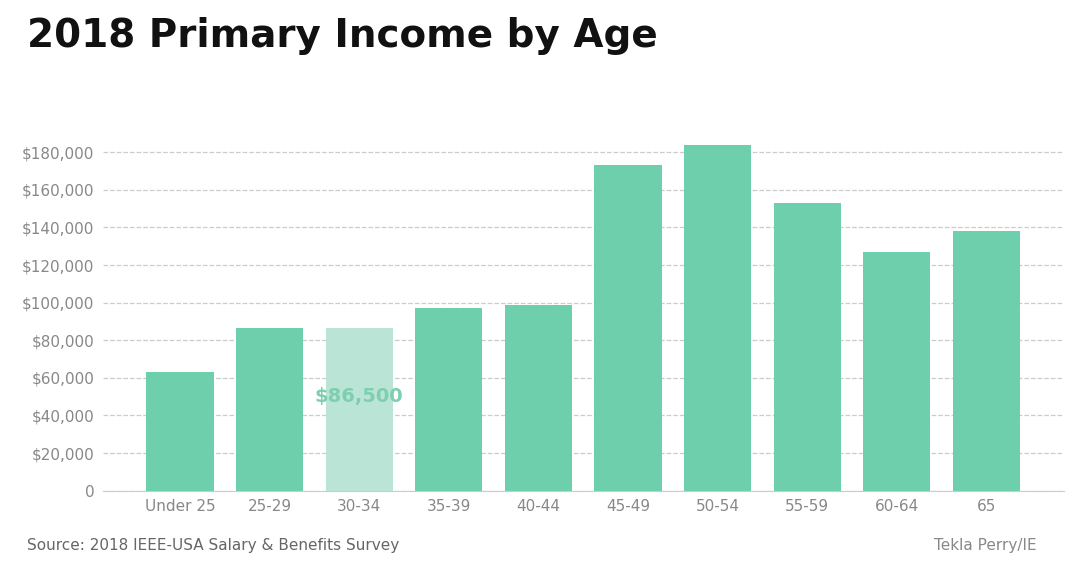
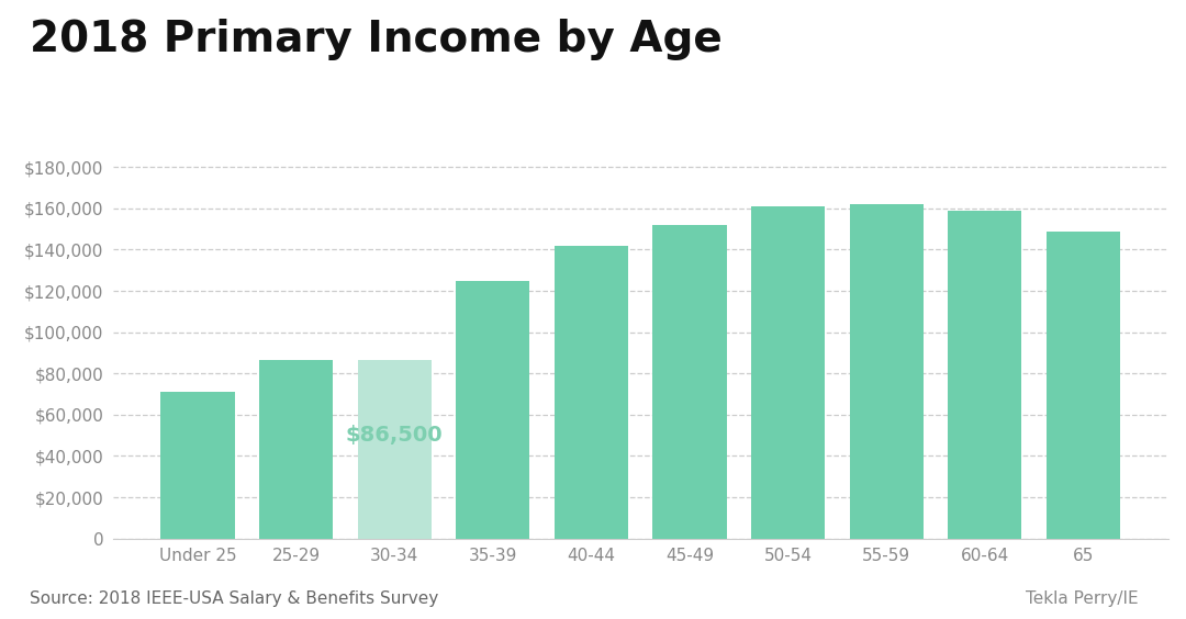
Under 25: $63,000 -> $71,000
35-39: $97,000 -> $125,000
40-44: $99,000 -> $142,000
45-49: $173,000 -> $152,000
50-54: $184,000 -> $161,000
55-59: $153,000 -> $162,000
60-64: $127,000 -> $159,000
65: $138,000 -> $149,000
